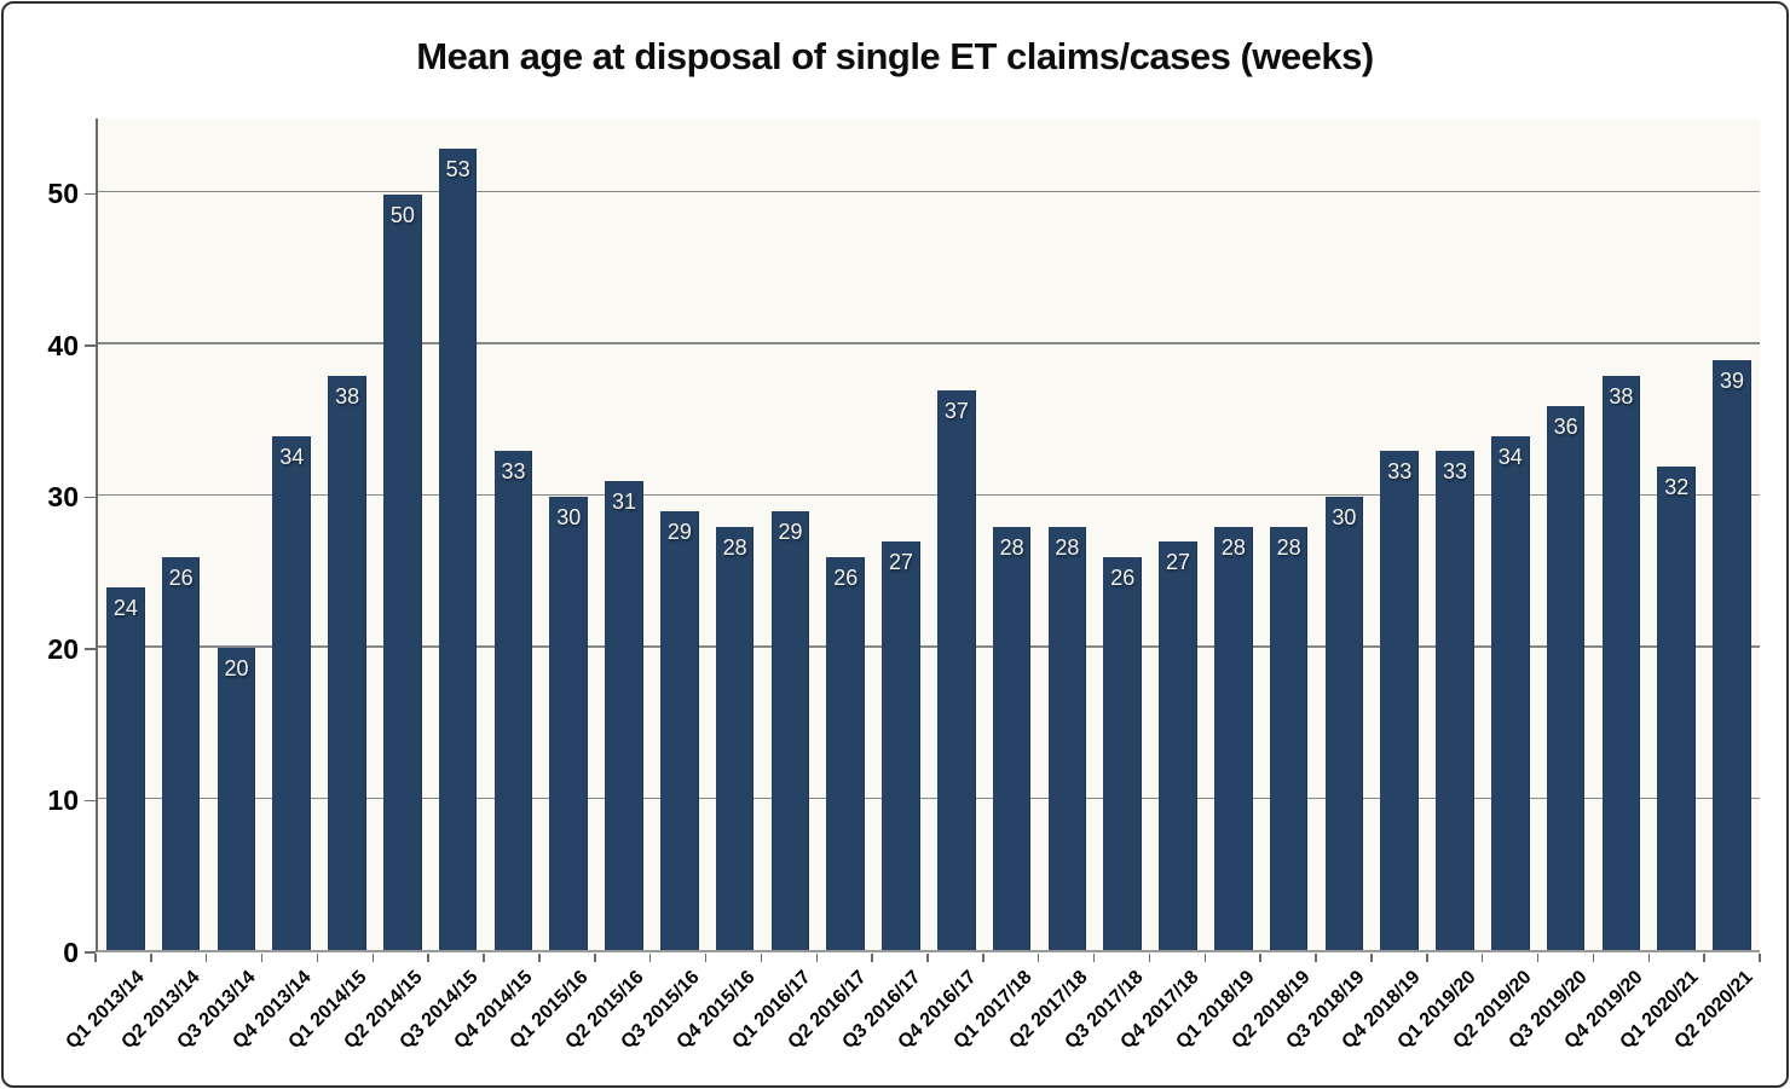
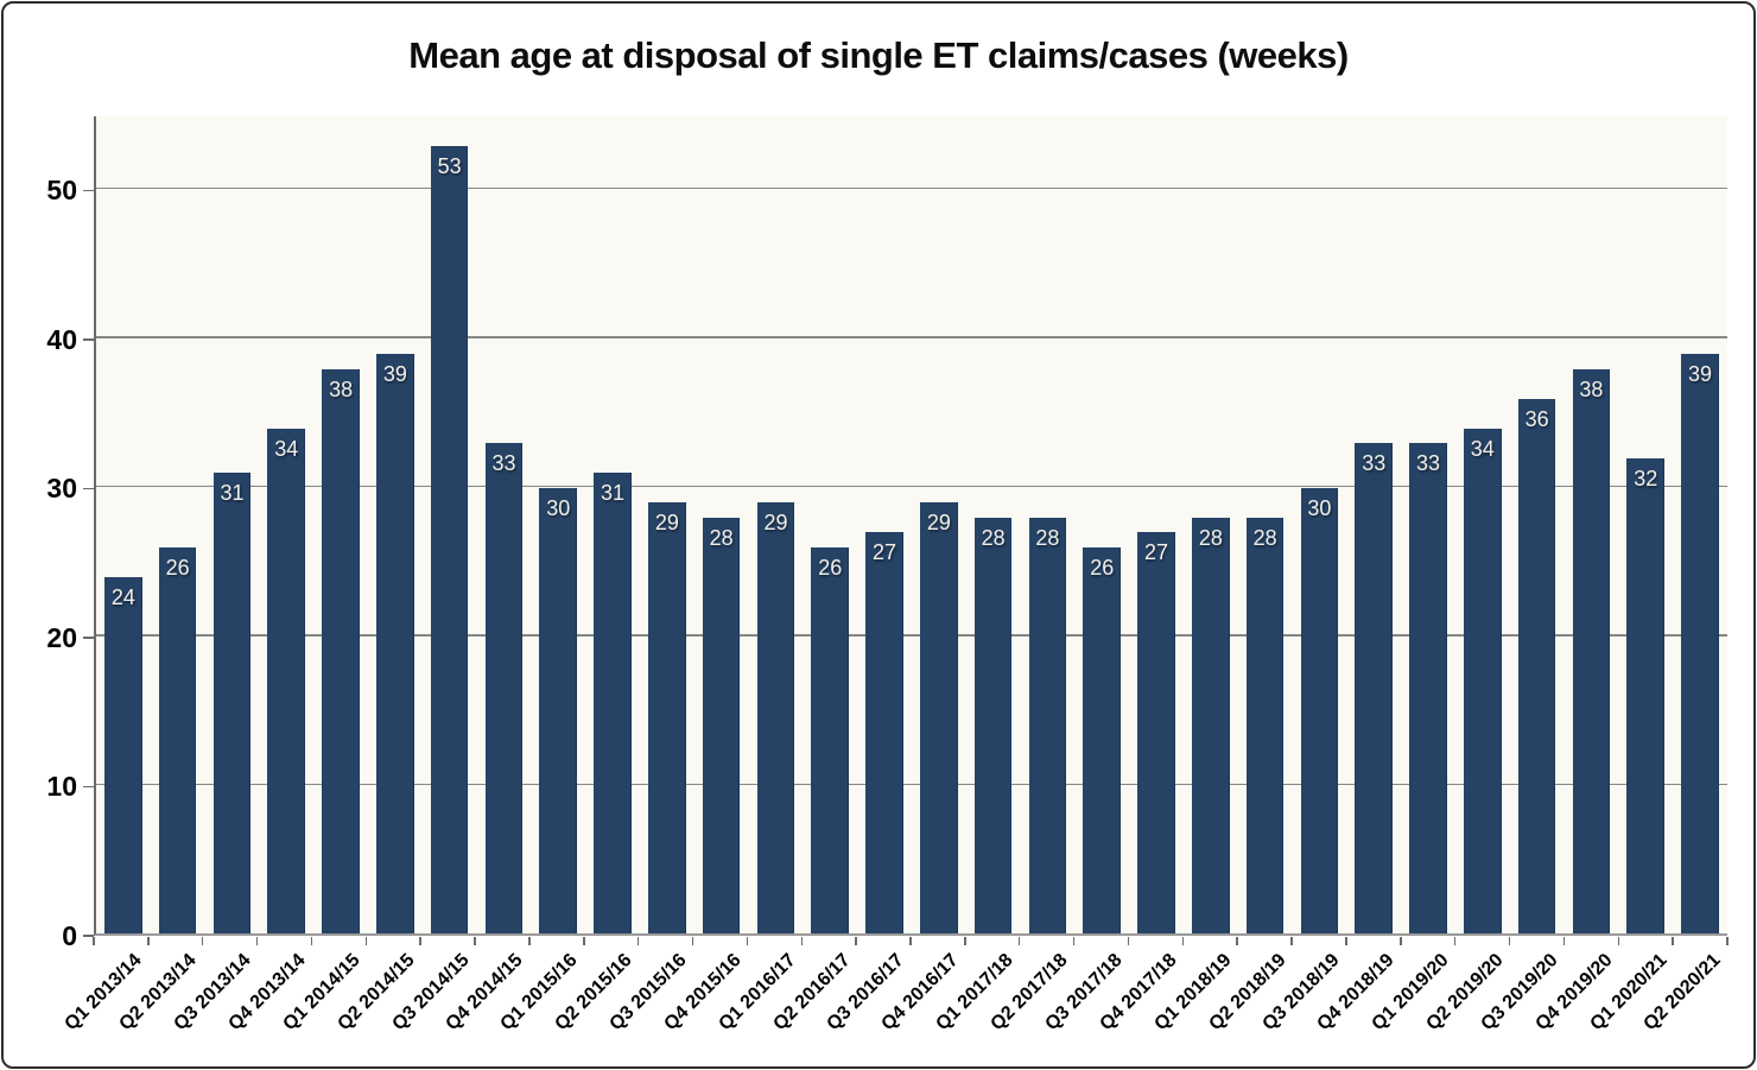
Q3 2013/14: 20 -> 31
Q2 2014/15: 50 -> 39
Q4 2016/17: 37 -> 29
